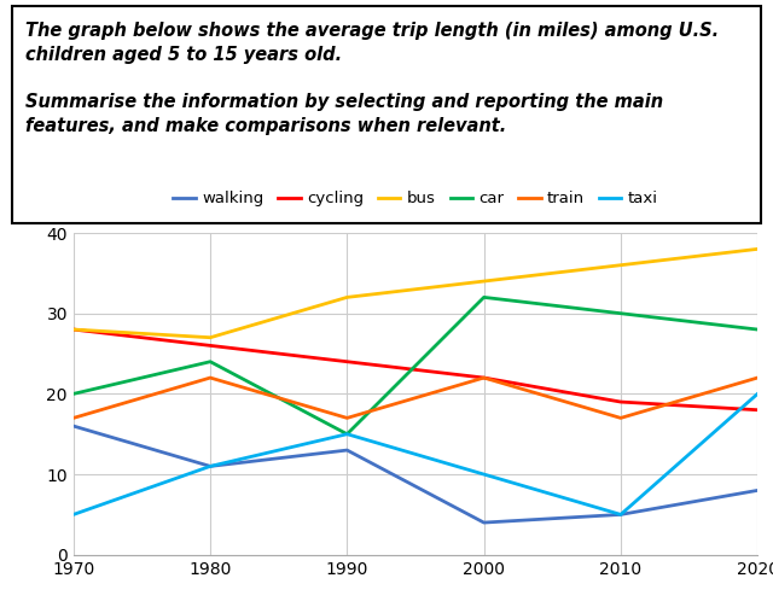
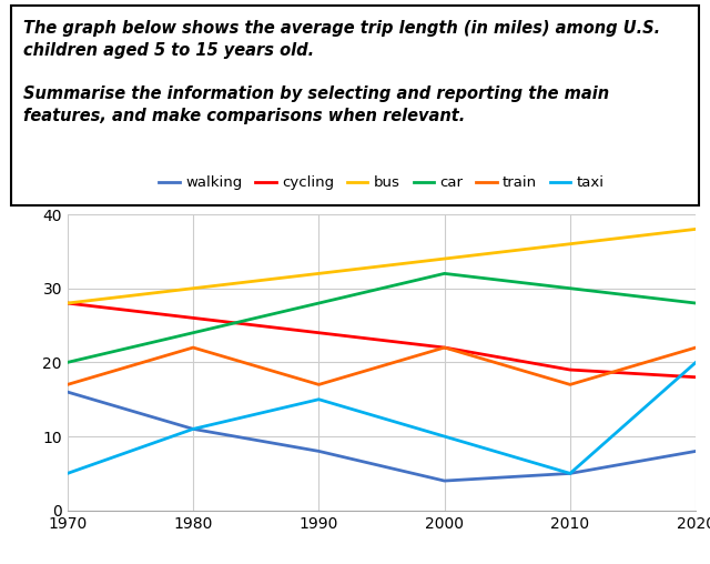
bus/1980: 27 -> 30
walking/1990: 13 -> 8
car/1990: 15 -> 28
